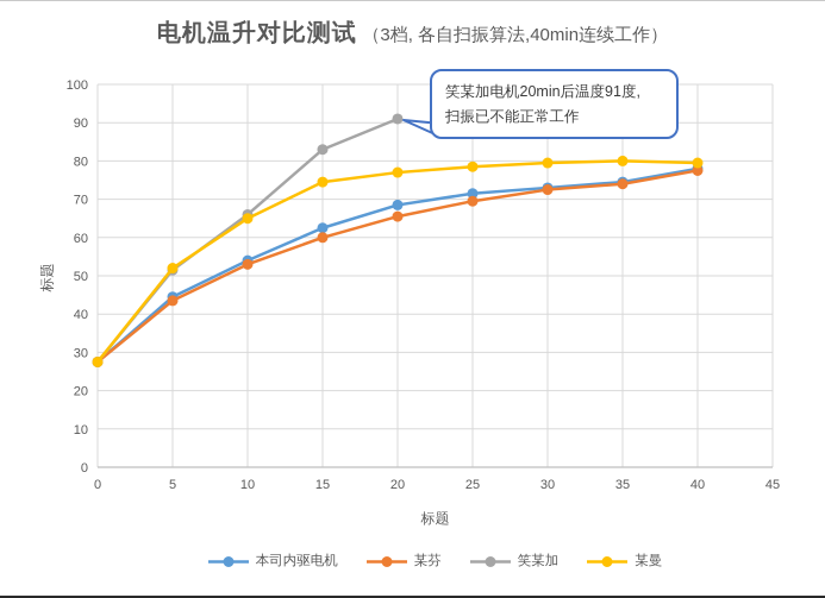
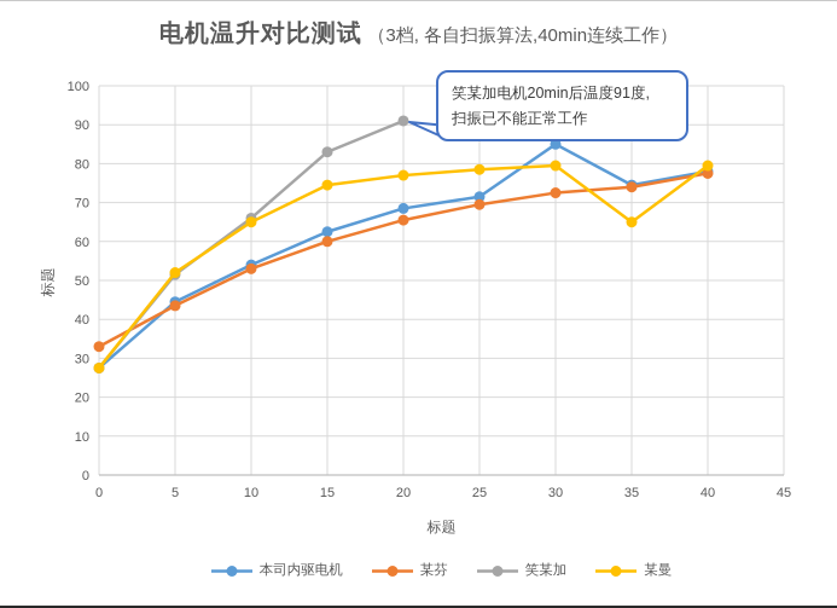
某芬/0: 28 -> 33
本司内驱电机/30: 73 -> 85
某曼/35: 80 -> 65
